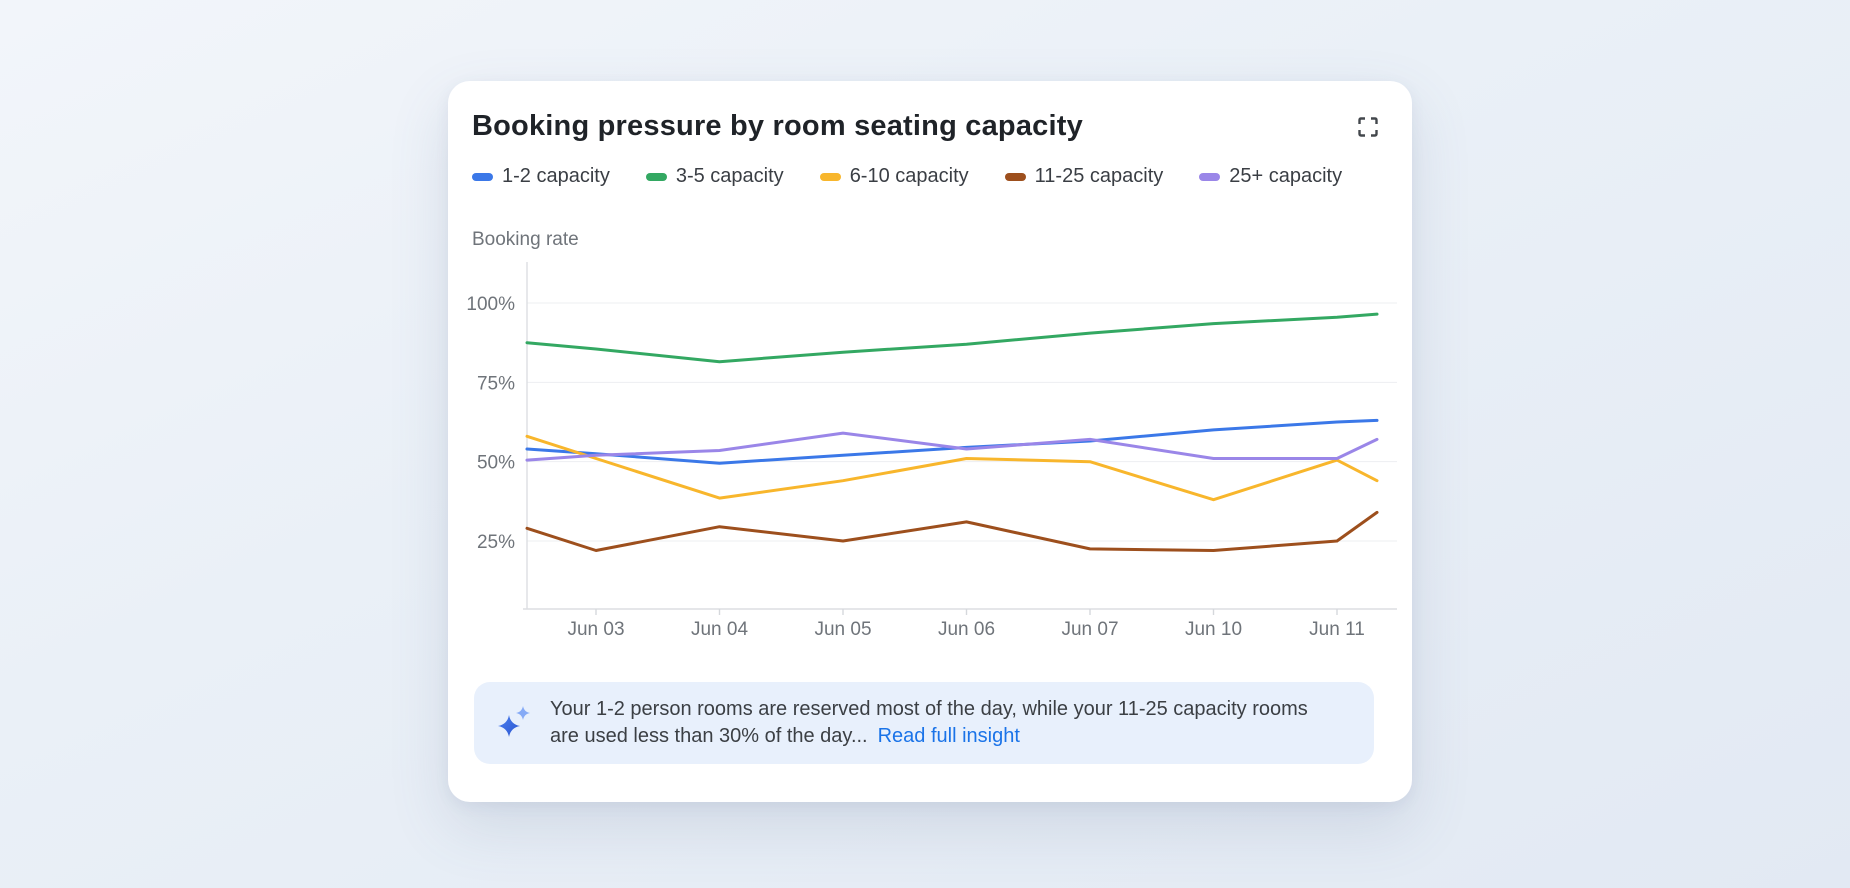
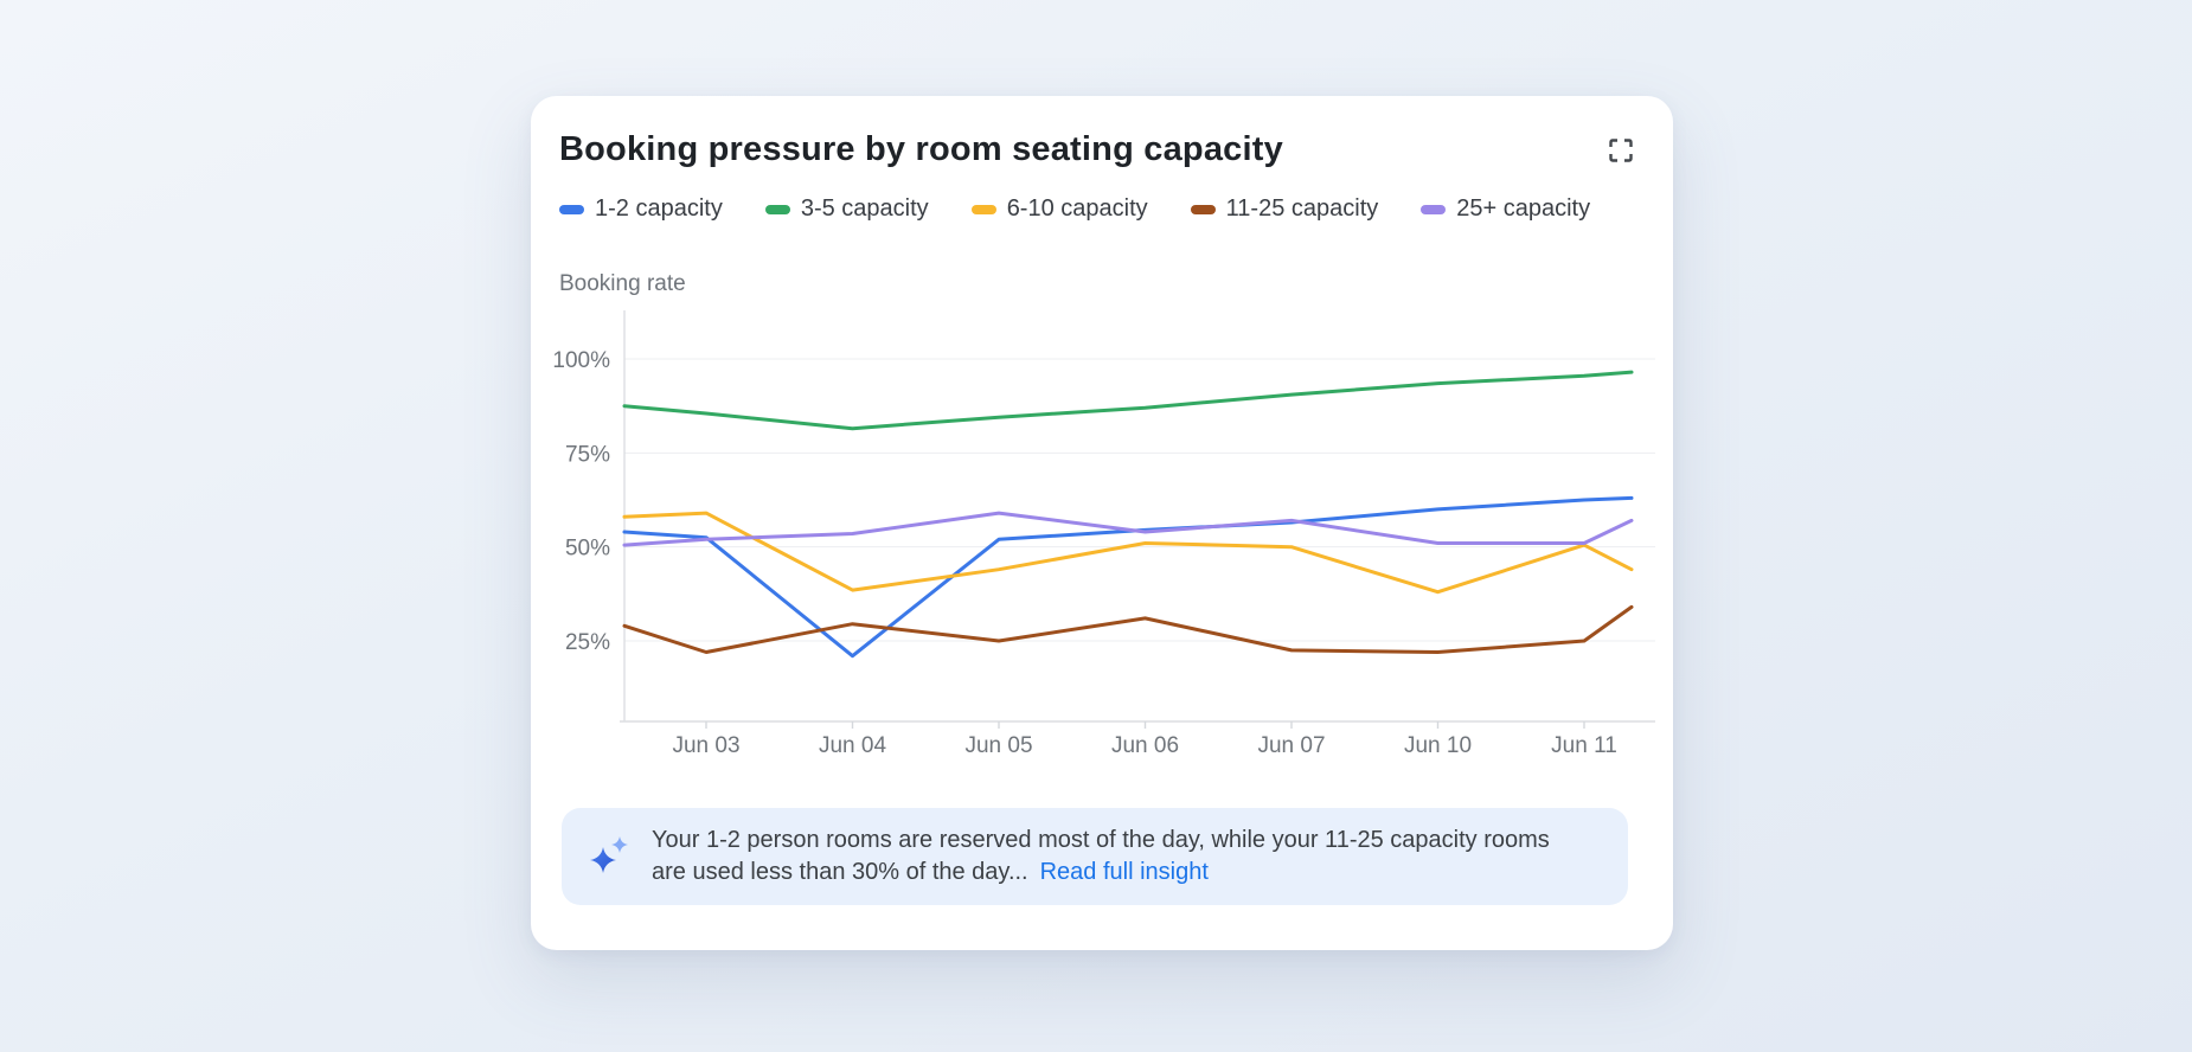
6-10 capacity/Jun 03: 51% -> 59%
1-2 capacity/Jun 04: 50% -> 21%
